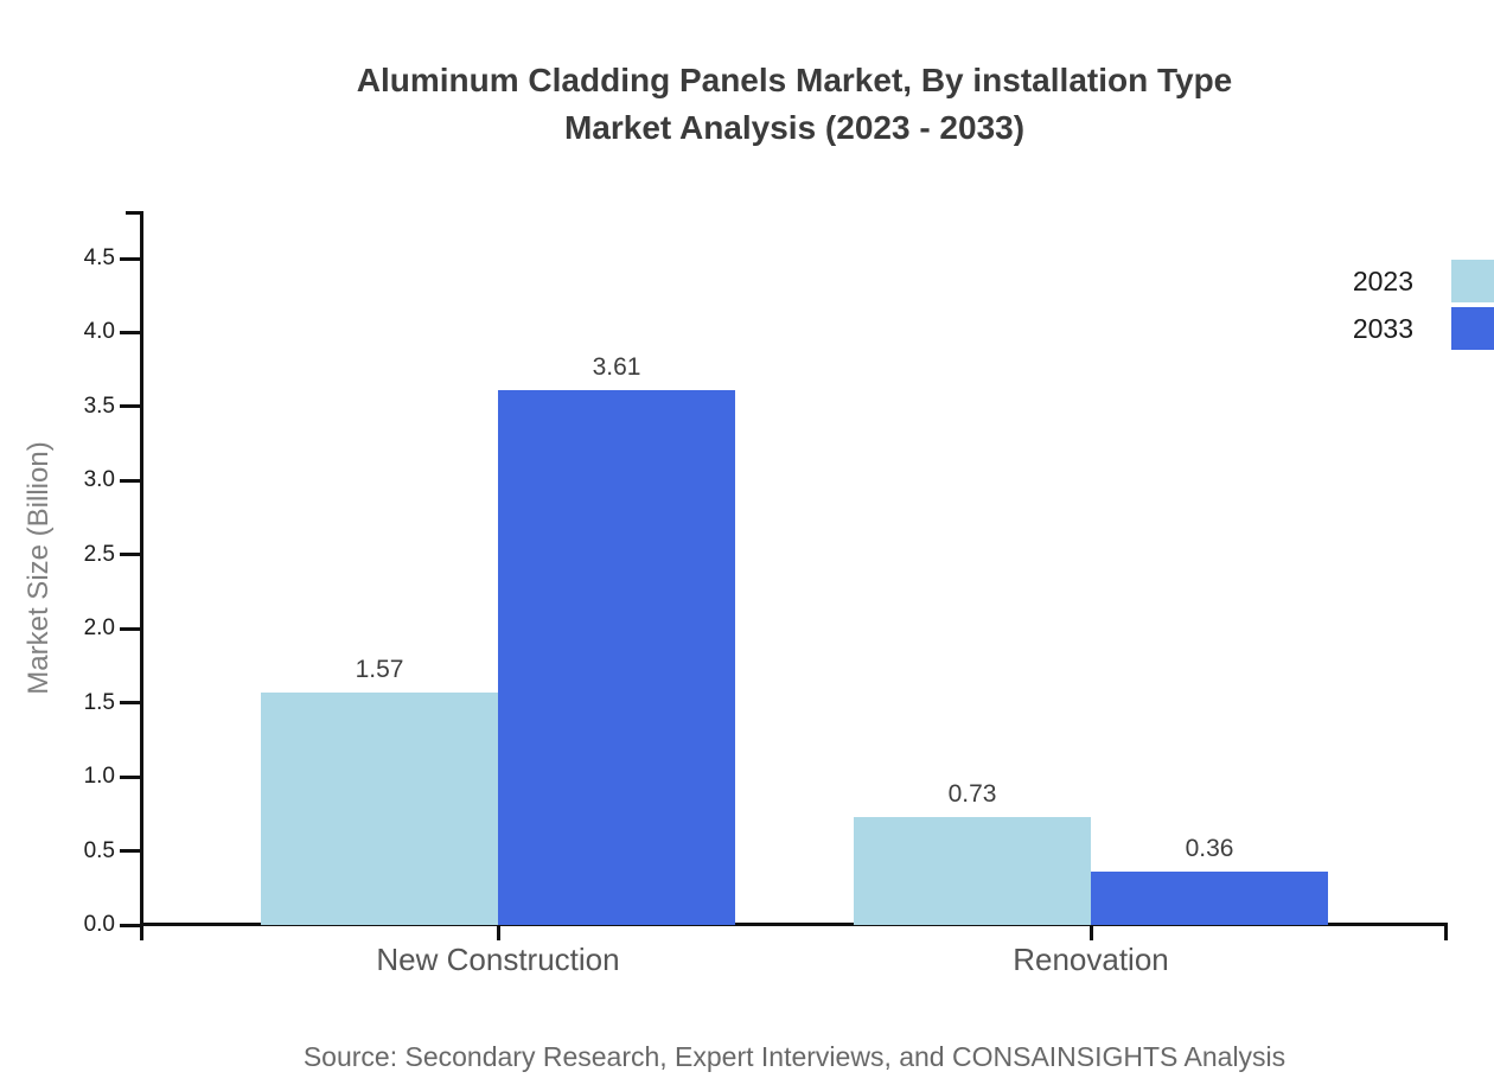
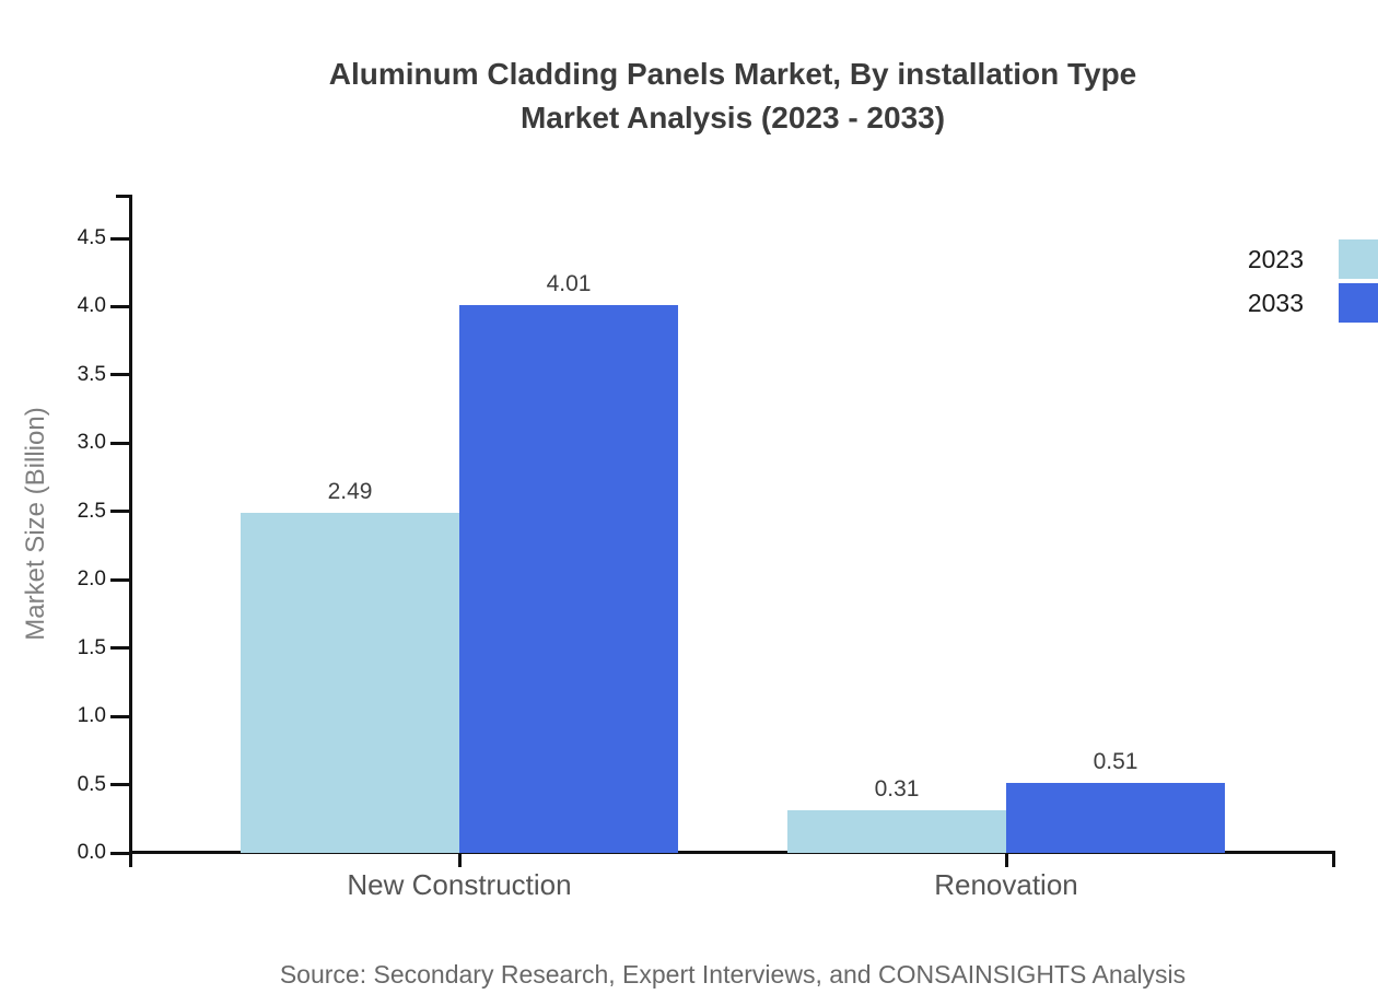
2023/New Construction: 1.57 -> 2.49
2033/New Construction: 3.61 -> 4.01
2023/Renovation: 0.73 -> 0.31
2033/Renovation: 0.36 -> 0.51
